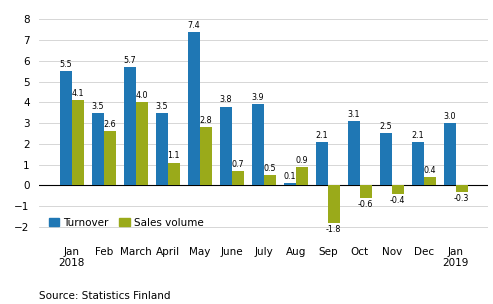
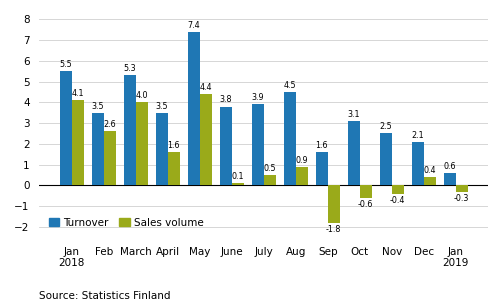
Turnover/March: 5.7 -> 5.3
Sales volume/April: 1.1 -> 1.6
Sales volume/May: 2.8 -> 4.4
Sales volume/June: 0.7 -> 0.1
Turnover/Aug: 0.1 -> 4.5
Turnover/Sep: 2.1 -> 1.6
Turnover/Jan 2019: 3.0 -> 0.6
